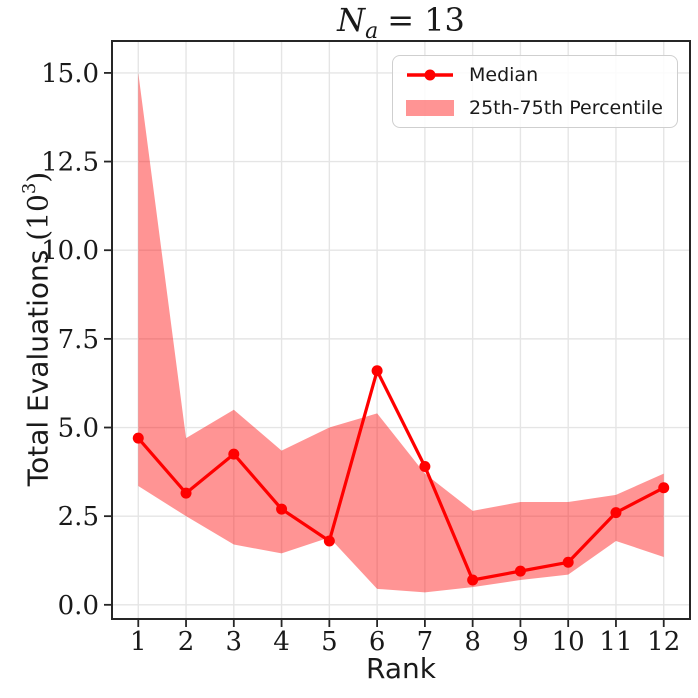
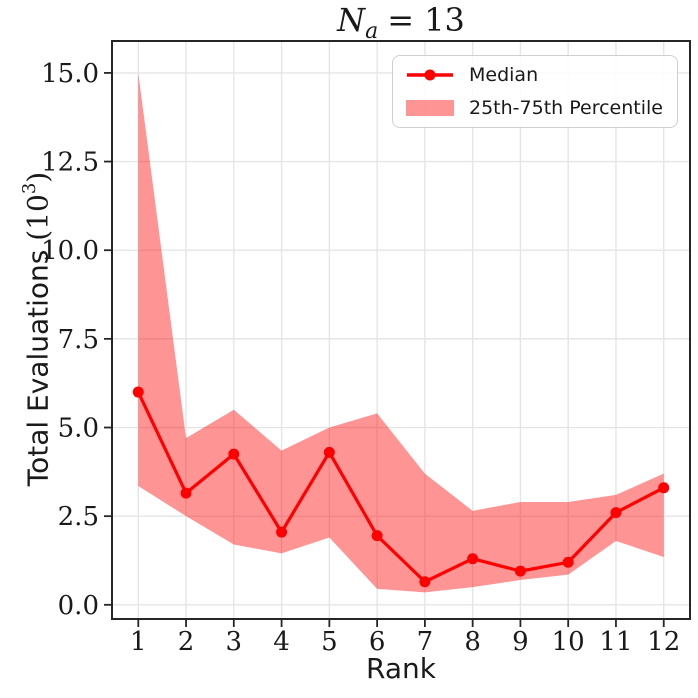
Median/1: 4.7 -> 6.0
Median/4: 2.7 -> 2.0
Median/5: 1.8 -> 4.3
Median/6: 6.6 -> 1.9
Median/7: 3.9 -> 0.7
Median/8: 0.7 -> 1.3
